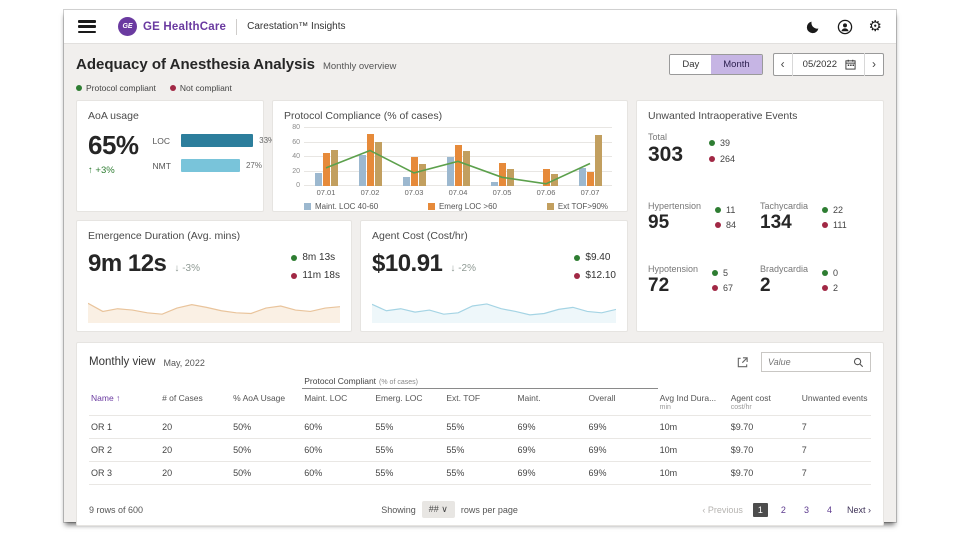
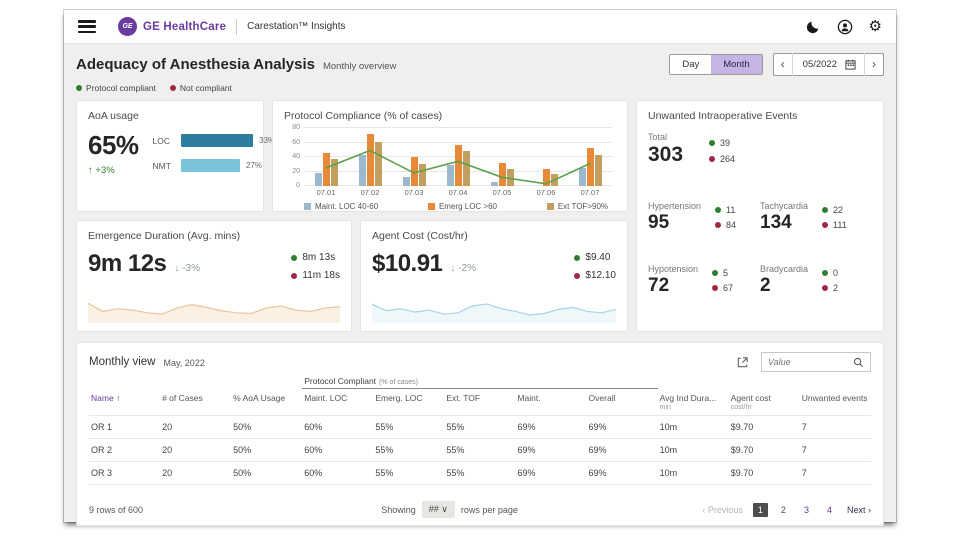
Ext TOF>90%/07.01: 50 -> 40
Maint. LOC 40-60/07.04: 40 -> 30
Emerg LOC >60/07.07: 20 -> 50
Ext TOF>90%/07.07: 70 -> 40
